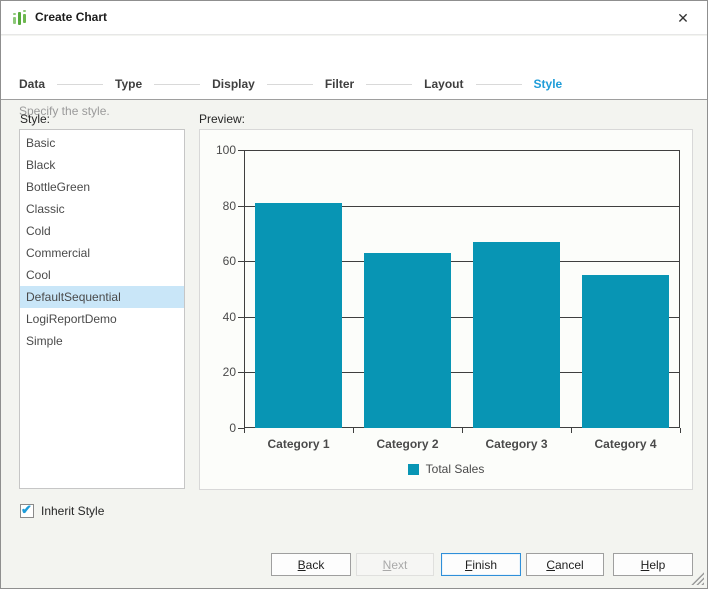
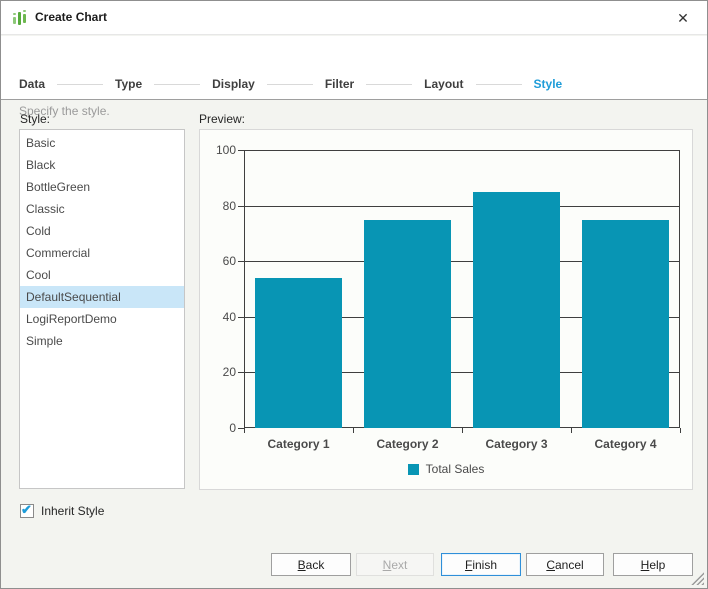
Category 1: 81 -> 54
Category 2: 63 -> 75
Category 3: 67 -> 85
Category 4: 55 -> 75
